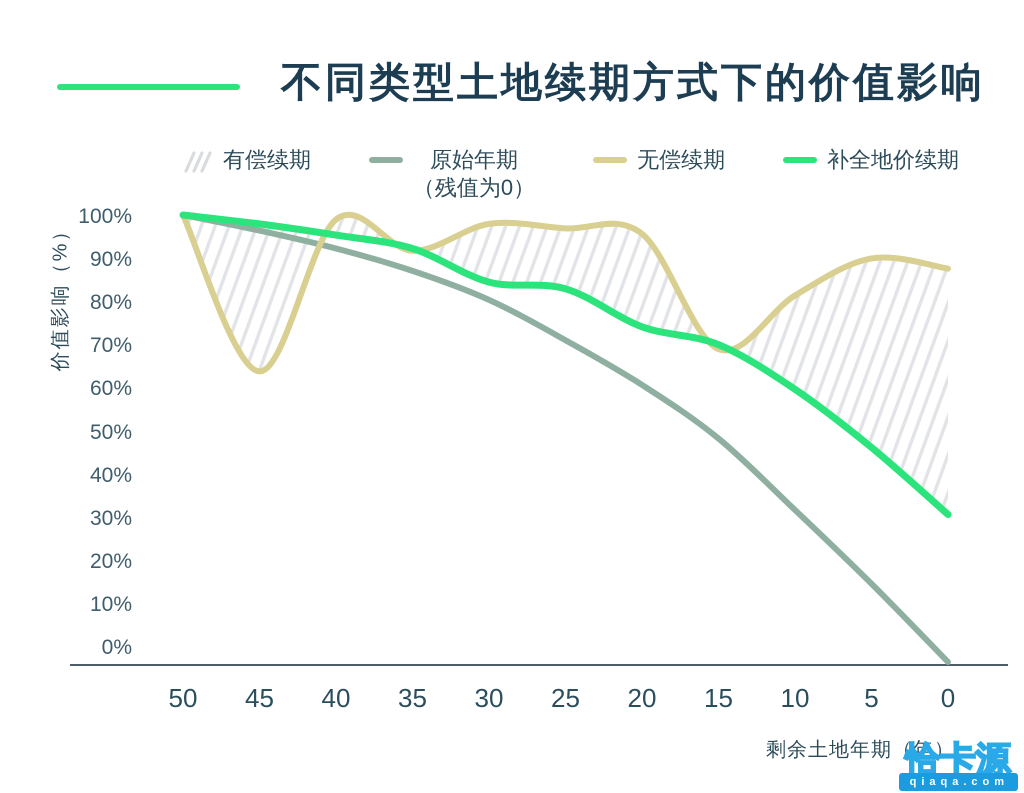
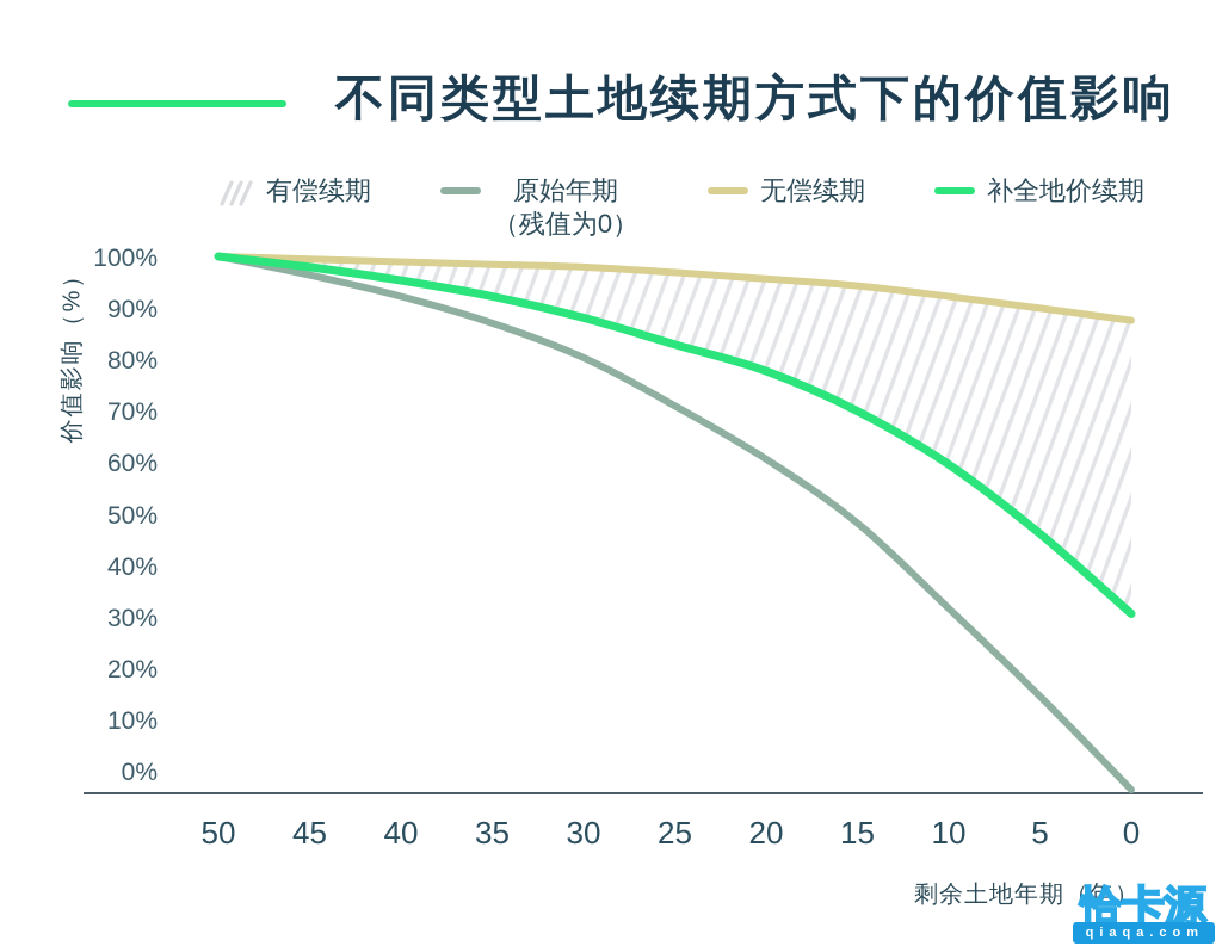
无偿续期/45: 65% -> 100%
无偿续期/35: 92% -> 98%
补全地价续期/30: 85% -> 88%
补全地价续期/20: 75% -> 78%
无偿续期/15: 70% -> 94%
无偿续期/10: 82% -> 92%
